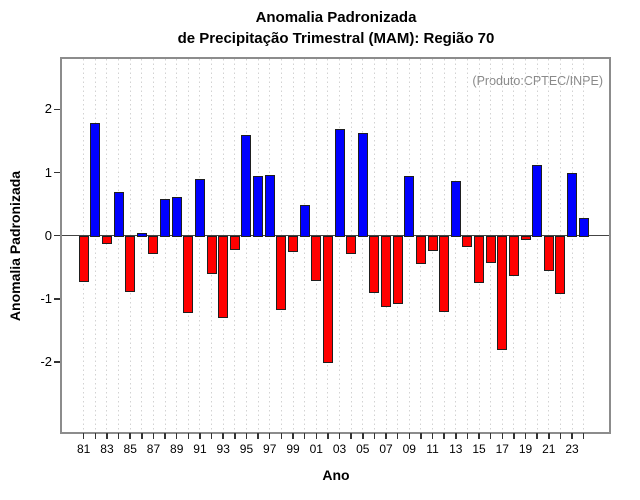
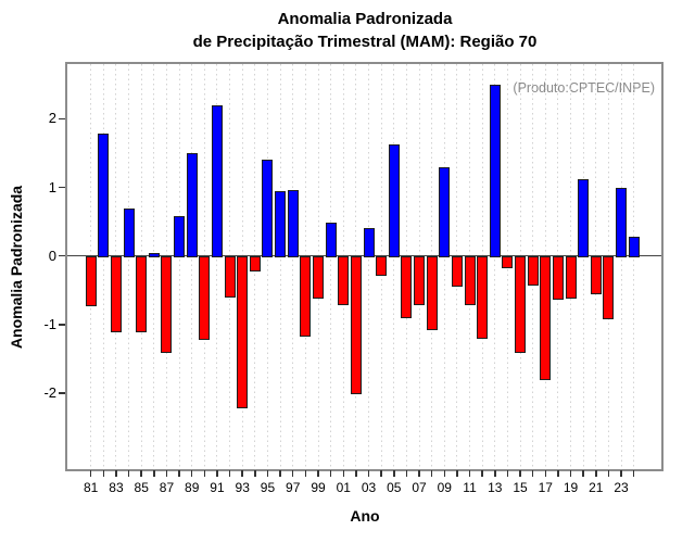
83: -0.1 -> -1.1
85: -0.9 -> -1.1
87: -0.3 -> -1.4
89: 0.6 -> 1.5
91: 0.9 -> 2.2
93: -1.3 -> -2.2
95: 1.6 -> 1.4
99: -0.2 -> -0.6
03: 1.7 -> 0.4
07: -1.1 -> -0.7
09: 0.9 -> 1.3
11: -0.2 -> -0.7
13: 0.9 -> 2.5
15: -0.7 -> -1.4
19: -0.1 -> -0.6
